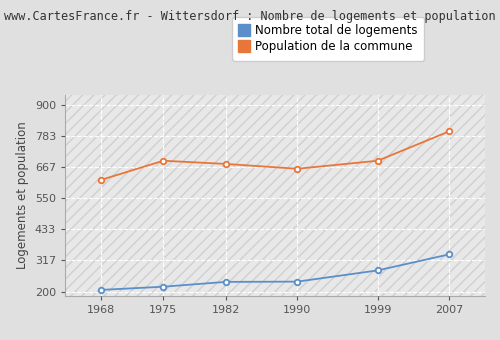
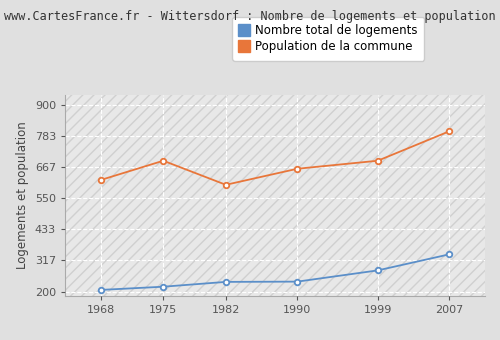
Population de la commune/1982: 678 -> 600
